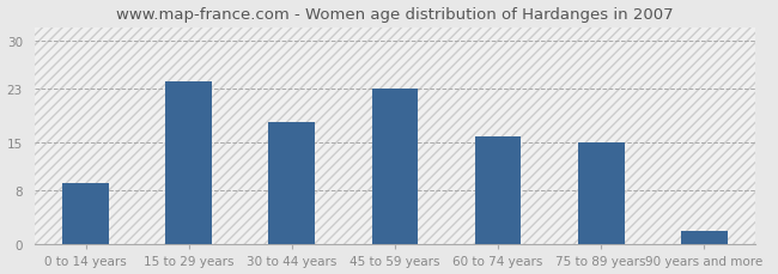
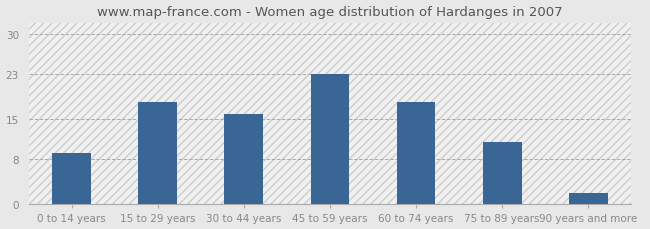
15 to 29 years: 24 -> 18
30 to 44 years: 18 -> 16
60 to 74 years: 16 -> 18
75 to 89 years: 15 -> 11
